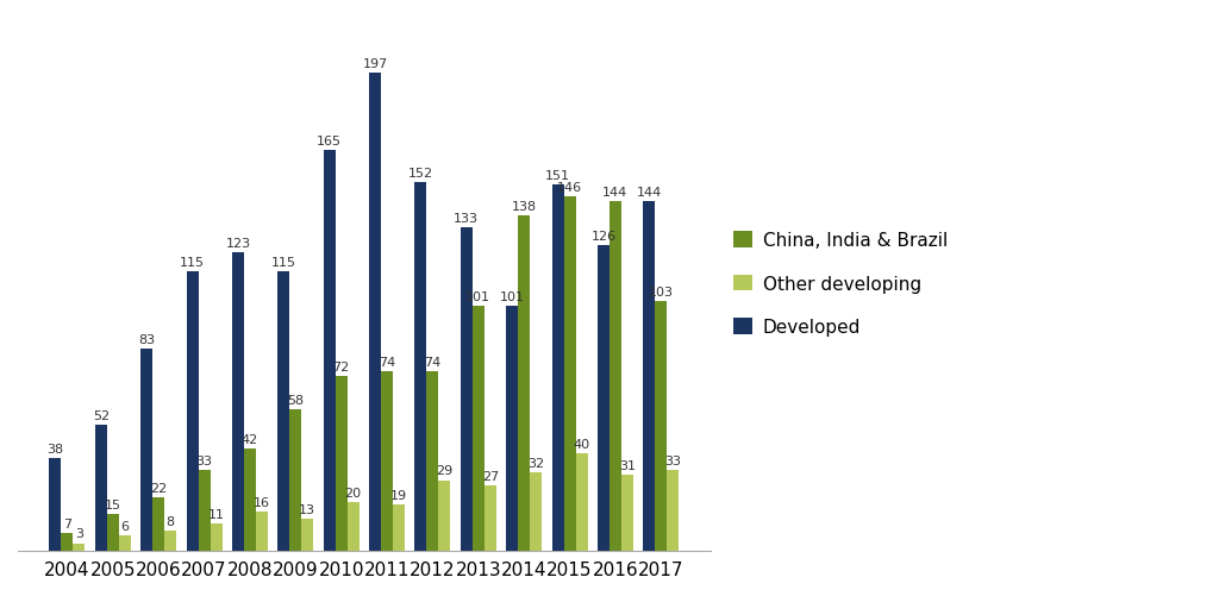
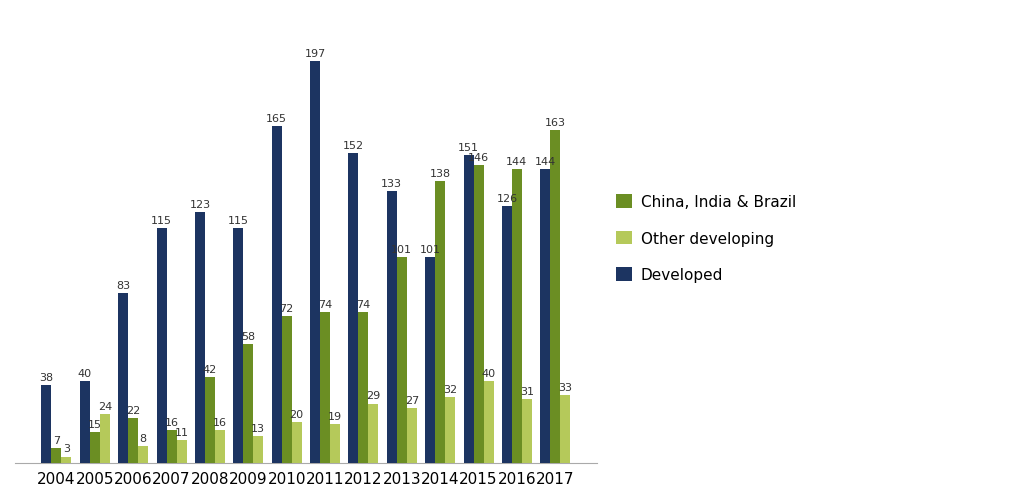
Developed/2005: 52 -> 40
Other developing/2005: 6 -> 24
China, India & Brazil/2007: 33 -> 16
China, India & Brazil/2017: 103 -> 163
